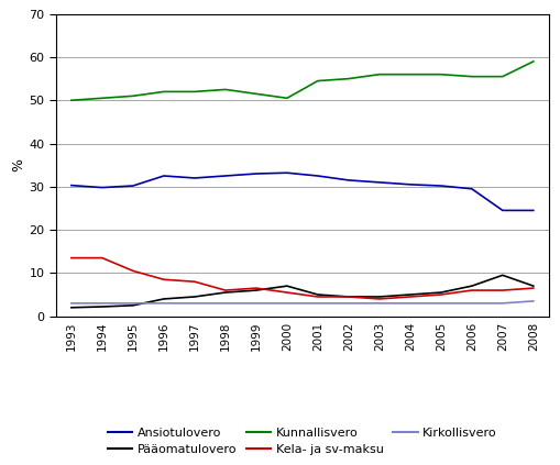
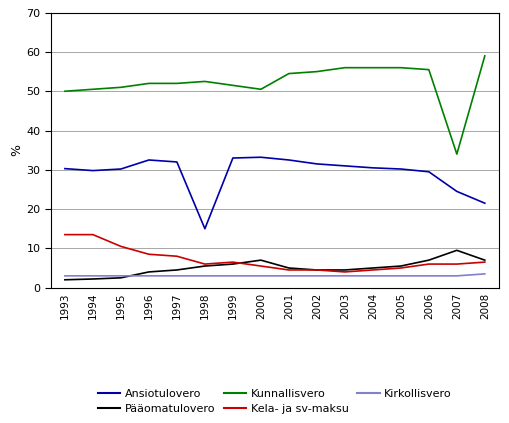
Ansiotulovero/1998: 32.5 -> 15.0
Kunnallisvero/2007: 55.5 -> 34.0
Ansiotulovero/2008: 24.5 -> 21.5
